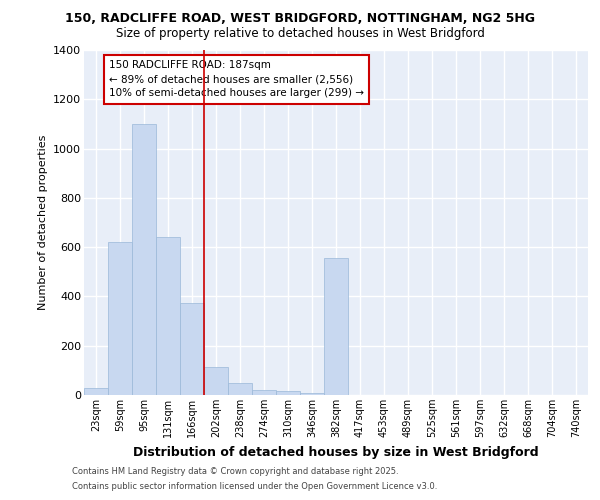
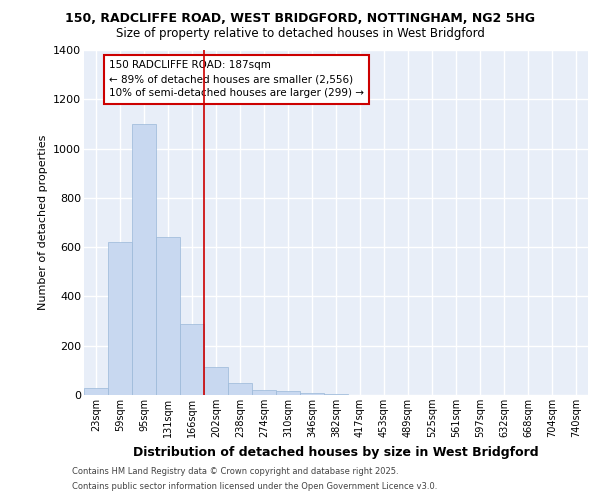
166sqm: 375 -> 290
382sqm: 555 -> 5
